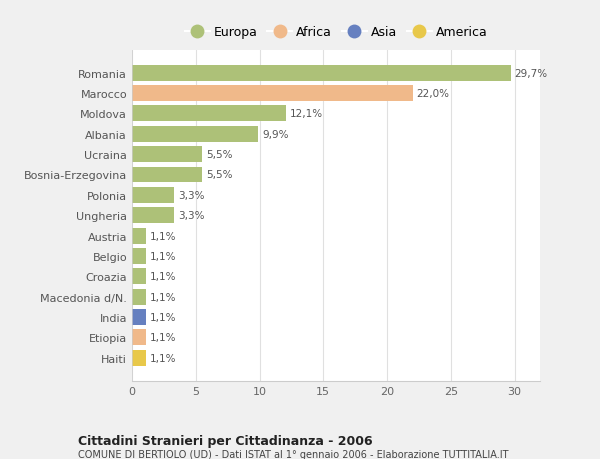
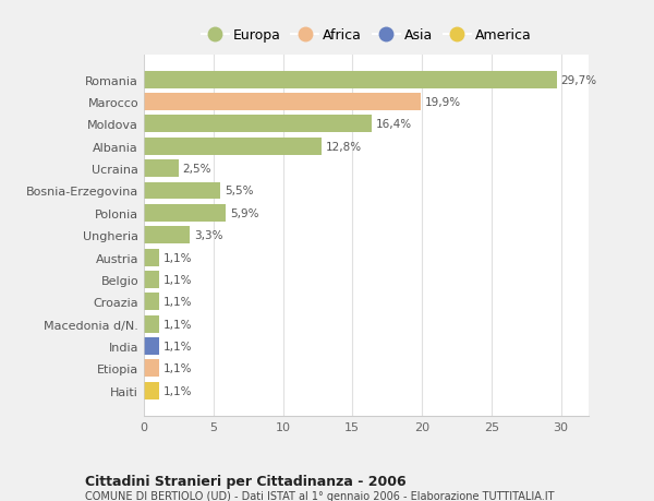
Marocco: 22,0% -> 19,9%
Moldova: 12,1% -> 16,4%
Albania: 9,9% -> 12,8%
Ucraina: 5,5% -> 2,5%
Polonia: 3,3% -> 5,9%
